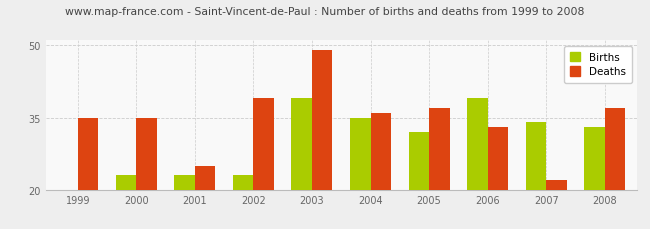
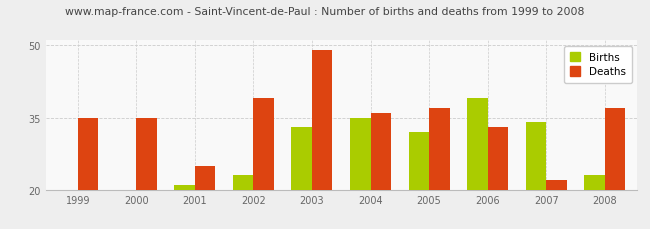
Births/2000: 23 -> 20
Births/2001: 23 -> 21
Births/2003: 39 -> 33
Births/2008: 33 -> 23
